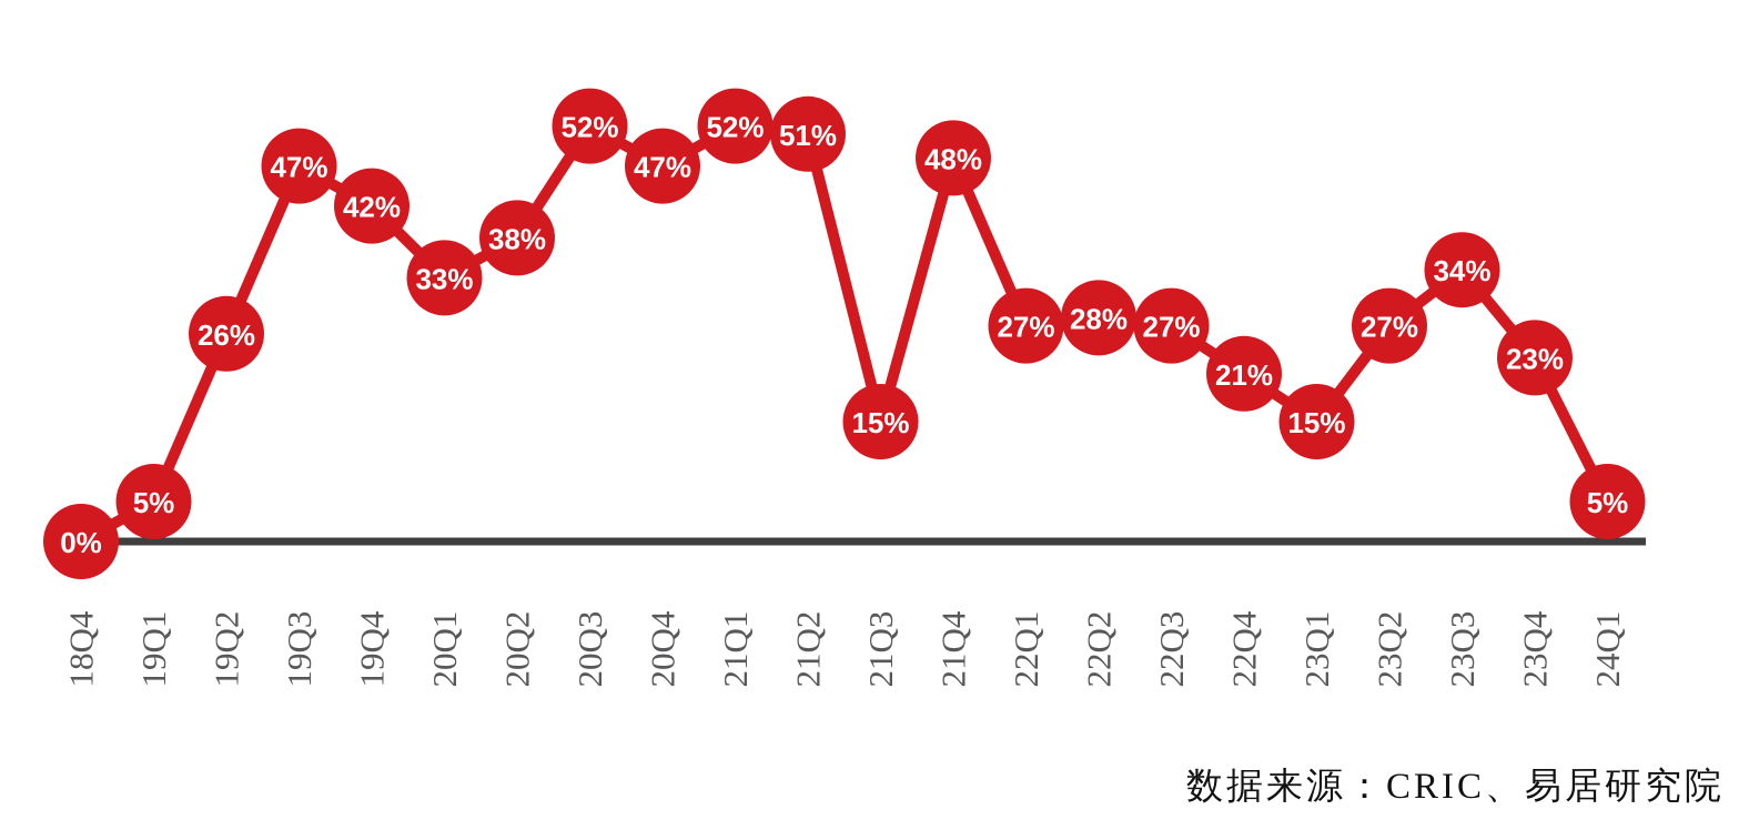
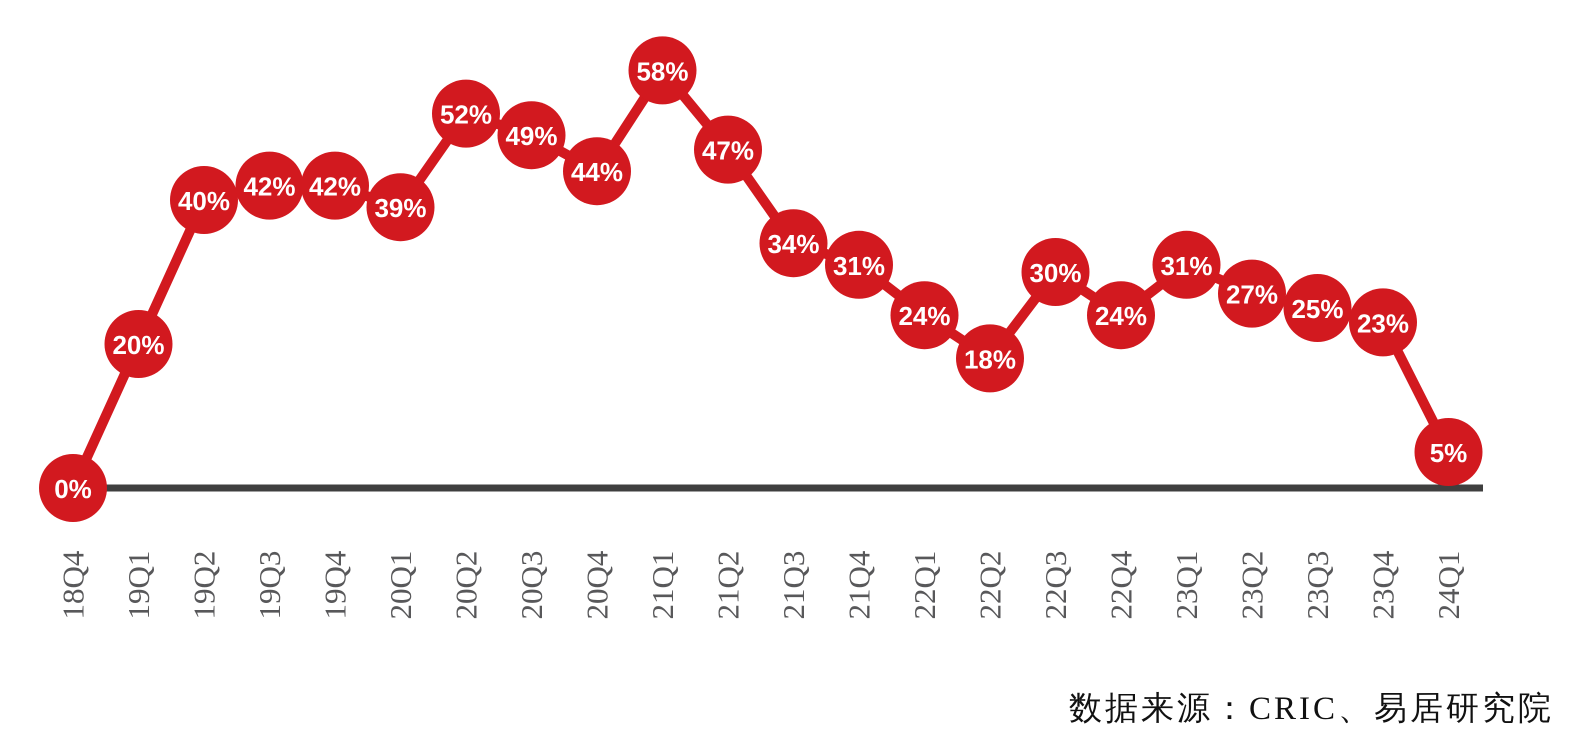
19Q1: 5% -> 20%
19Q2: 26% -> 40%
19Q3: 47% -> 42%
20Q1: 33% -> 39%
20Q2: 38% -> 52%
20Q3: 52% -> 49%
20Q4: 47% -> 44%
21Q1: 52% -> 58%
21Q2: 51% -> 47%
21Q3: 15% -> 34%
21Q4: 48% -> 31%
22Q1: 27% -> 24%
22Q2: 28% -> 18%
22Q3: 27% -> 30%
22Q4: 21% -> 24%
23Q1: 15% -> 31%
23Q3: 34% -> 25%
